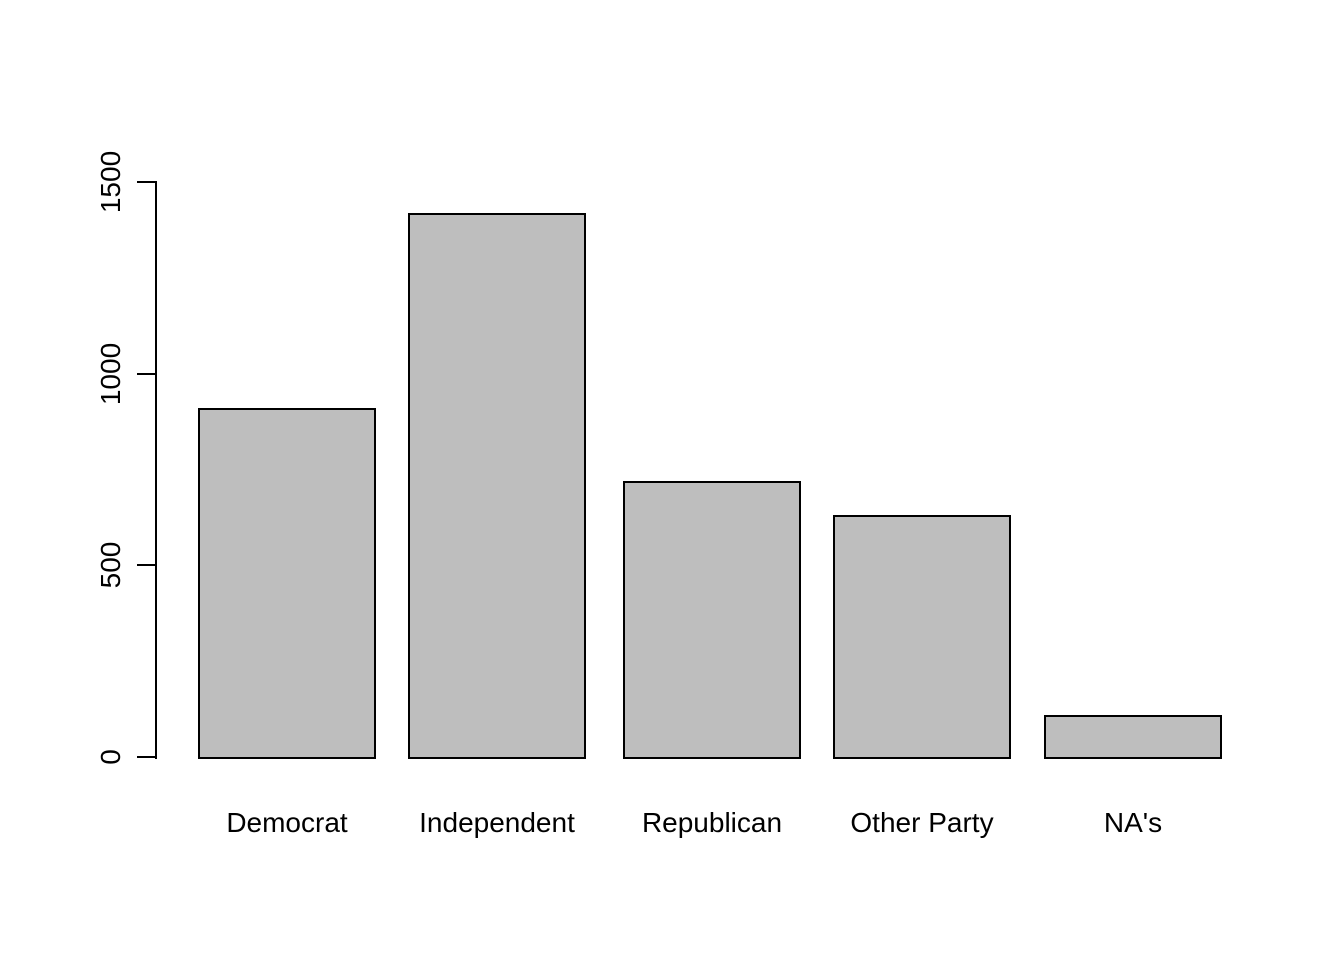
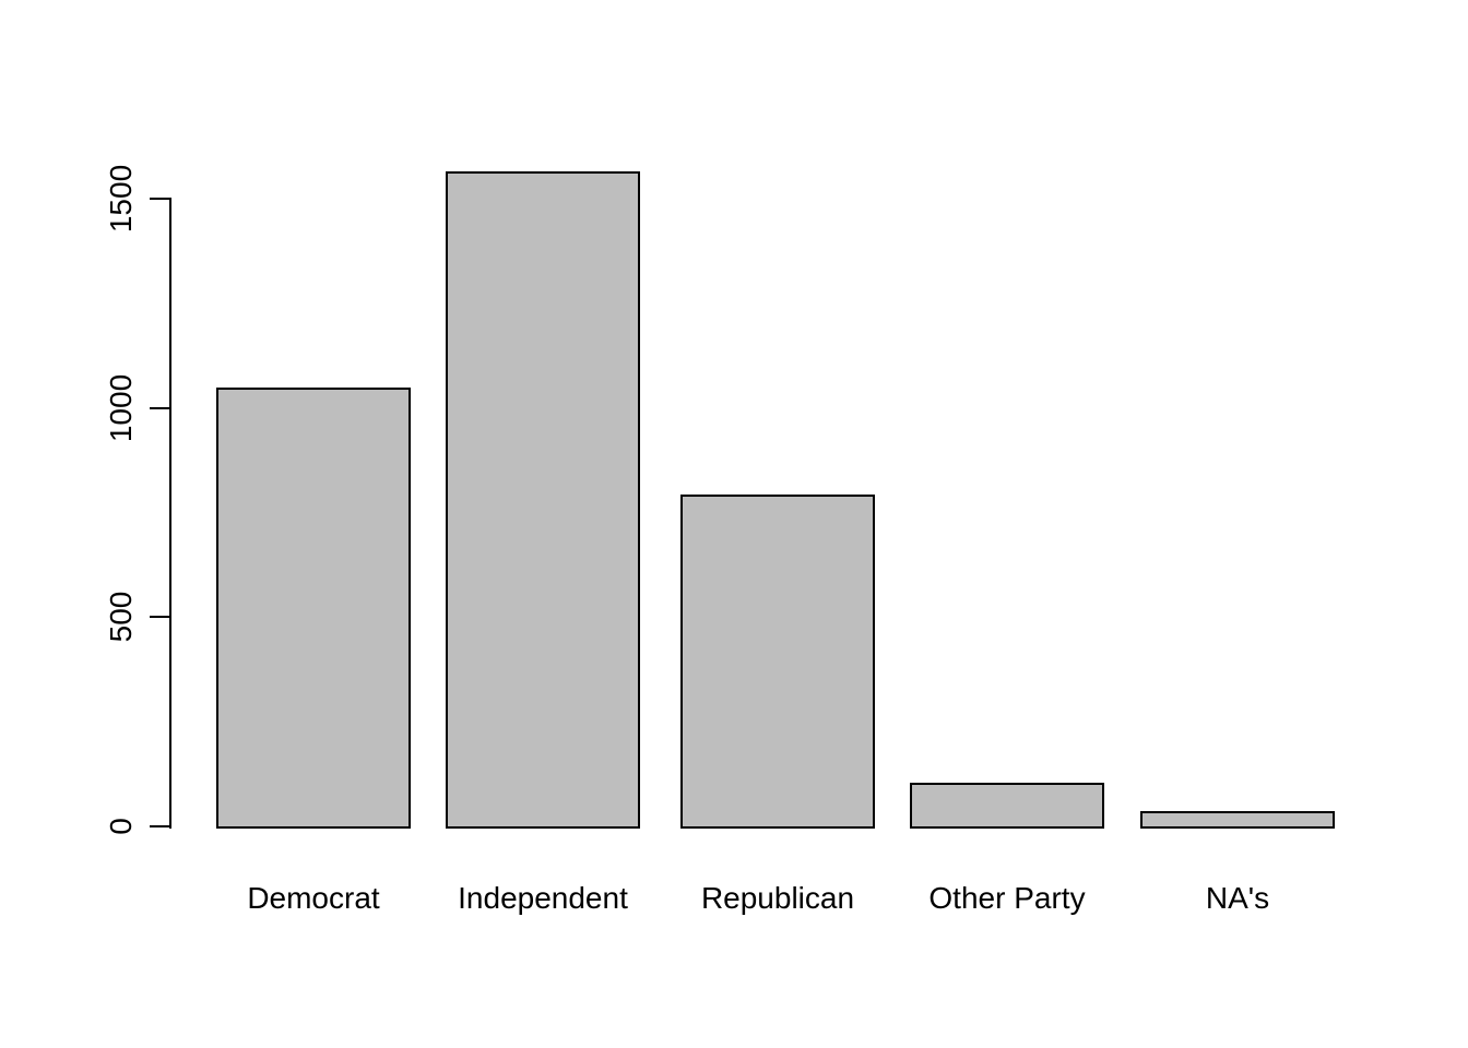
Democrat: 910 -> 1050
Independent: 1420 -> 1560
Republican: 720 -> 790
Other Party: 630 -> 100
NA's: 110 -> 40
